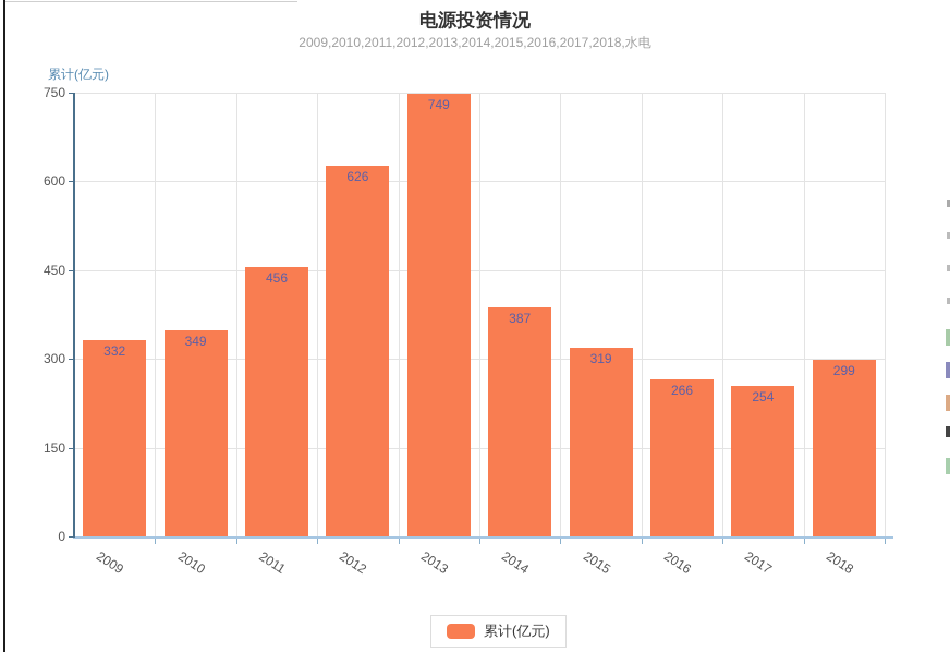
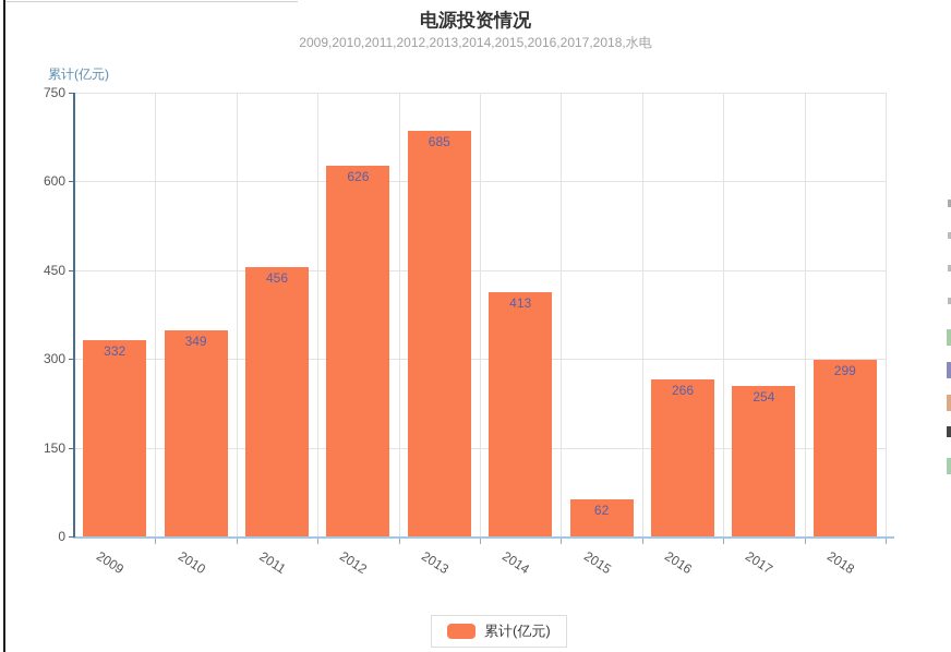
2013: 749 -> 685
2014: 387 -> 413
2015: 319 -> 62
